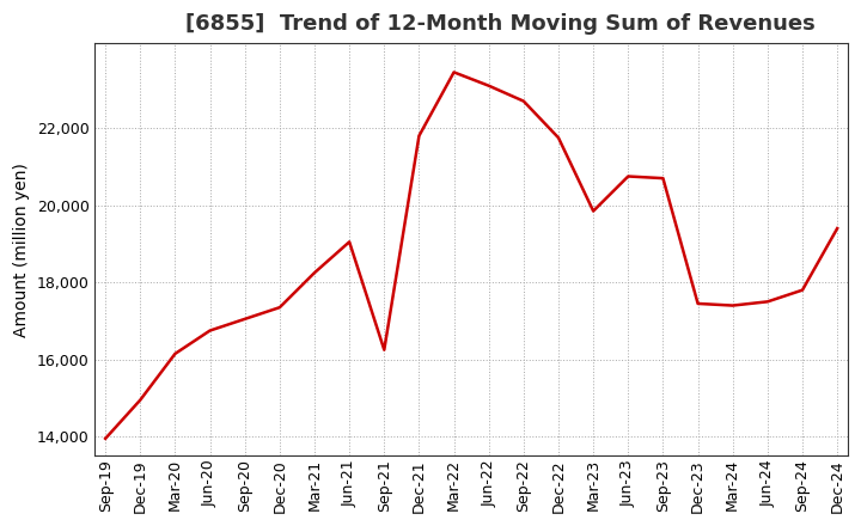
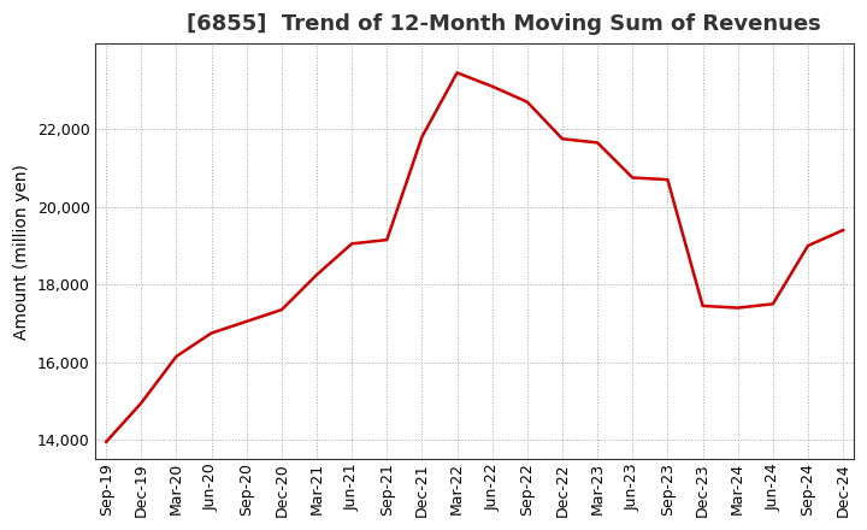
Sep-21: 16,250 -> 19,150
Mar-23: 19,850 -> 21,650
Sep-24: 17,800 -> 19,000
